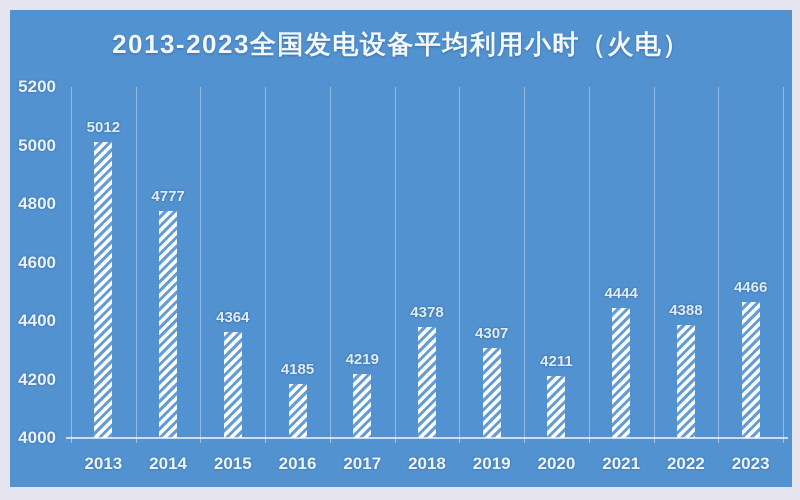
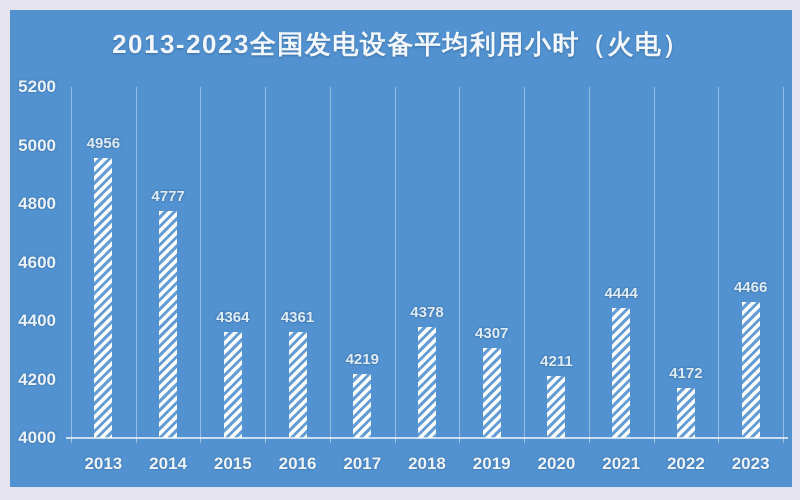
2013: 5012 -> 4956
2016: 4185 -> 4361
2022: 4388 -> 4172
